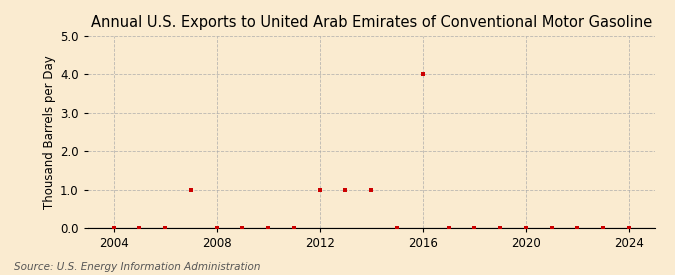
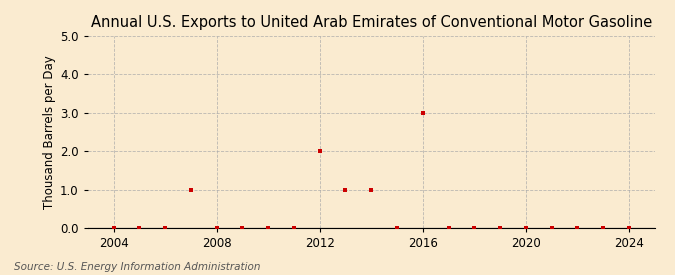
2012: 1 -> 2
2016: 4 -> 3
